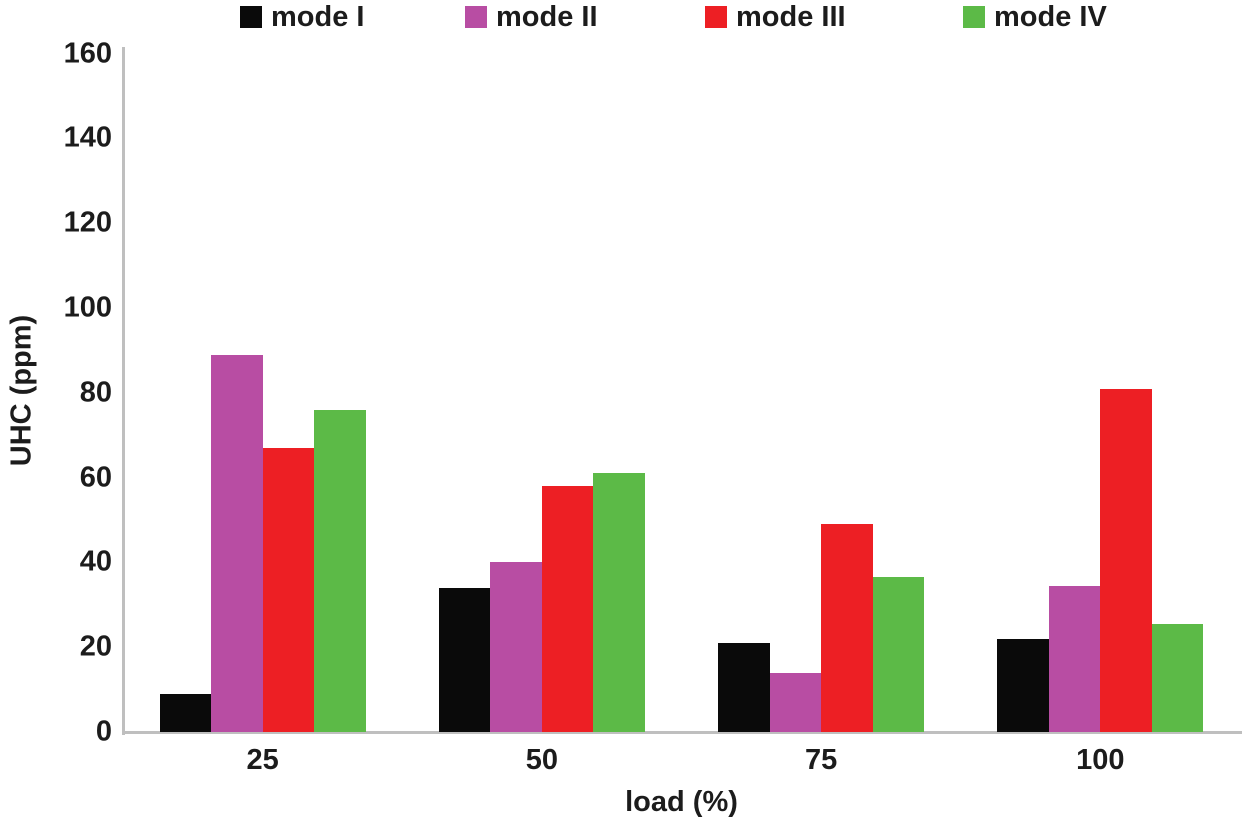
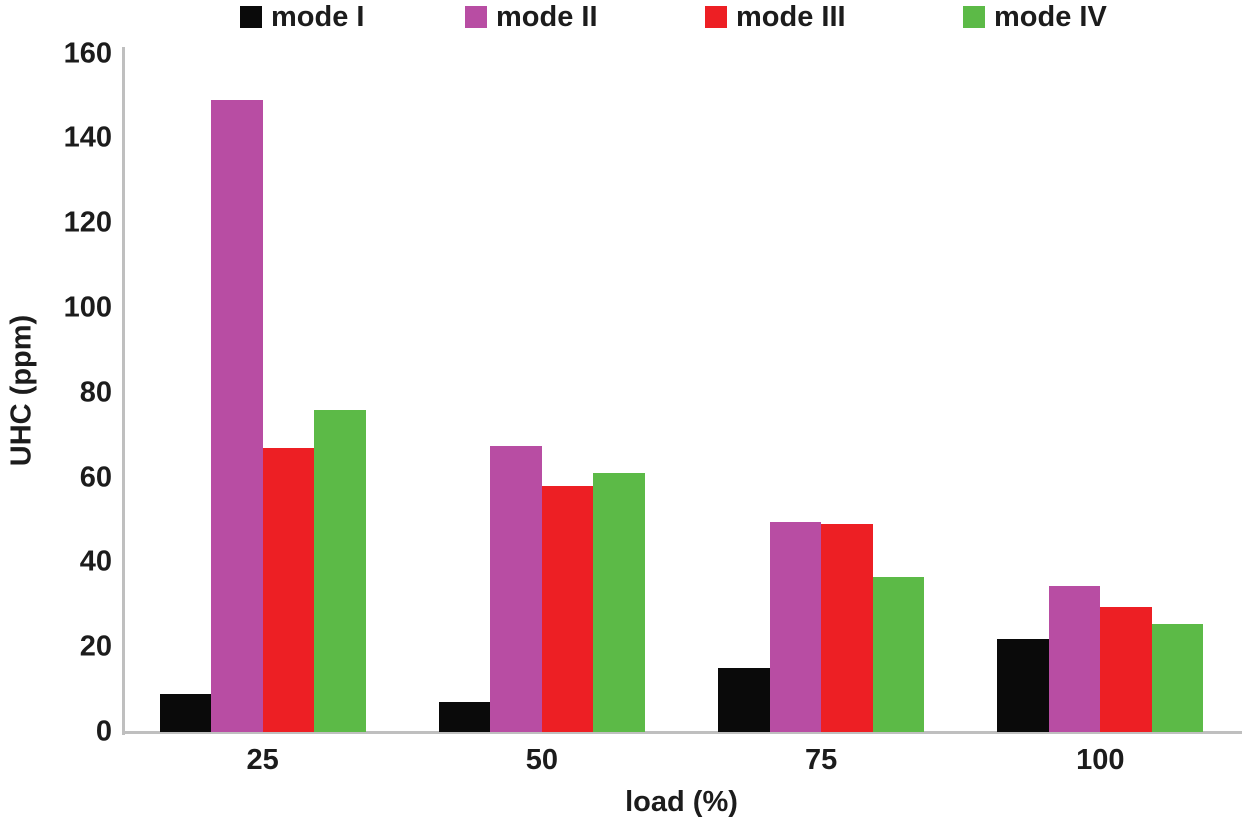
mode II/25: 89 -> 149
mode I/50: 34 -> 7
mode II/50: 40 -> 68
mode I/75: 21 -> 15
mode II/75: 14 -> 50
mode III/100: 81 -> 30
